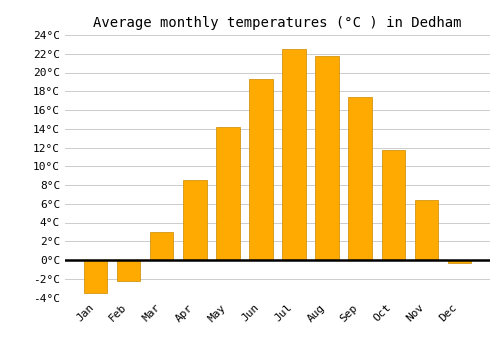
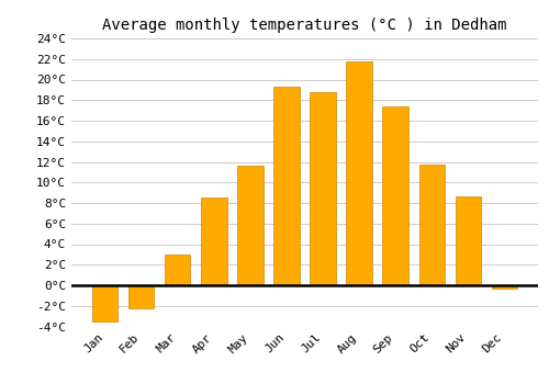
May: 14.2°C -> 11.6°C
Jul: 22.5°C -> 18.8°C
Nov: 6.4°C -> 8.6°C
